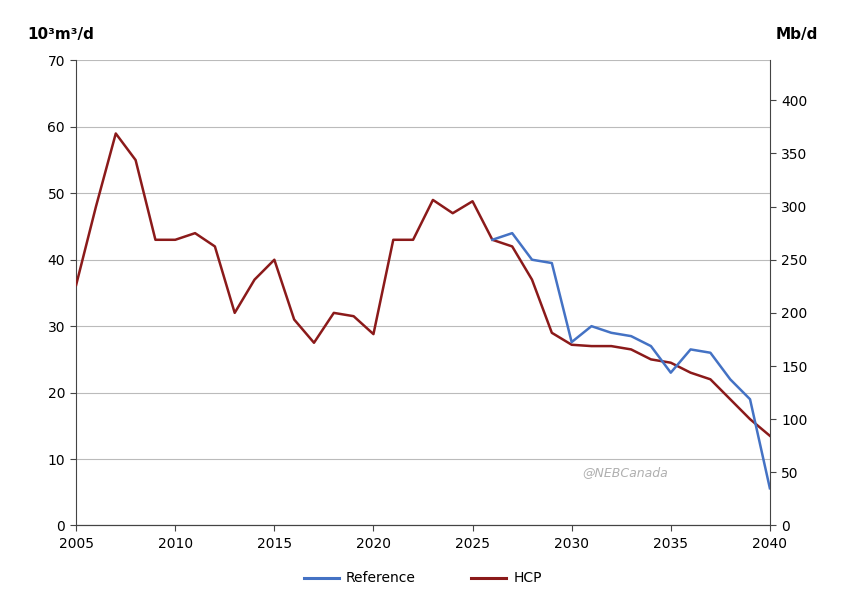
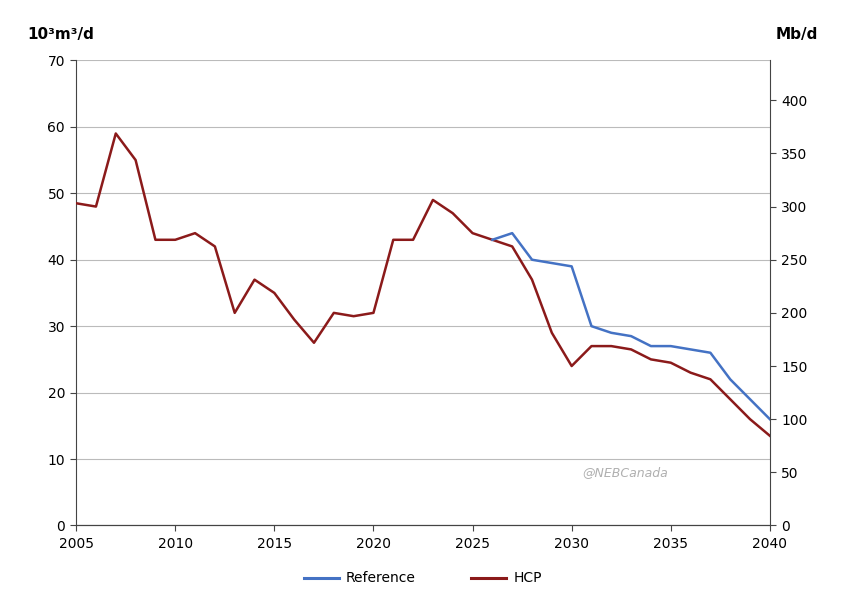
HCP/2005: 36.2 -> 48.5
HCP/2015: 40.0 -> 35.0
HCP/2020: 28.8 -> 32.0
HCP/2025: 48.8 -> 44.0
Reference/2030: 27.6 -> 39.0
HCP/2030: 27.2 -> 24.0
Reference/2035: 23.0 -> 27.0
Reference/2040: 5.6 -> 16.0
